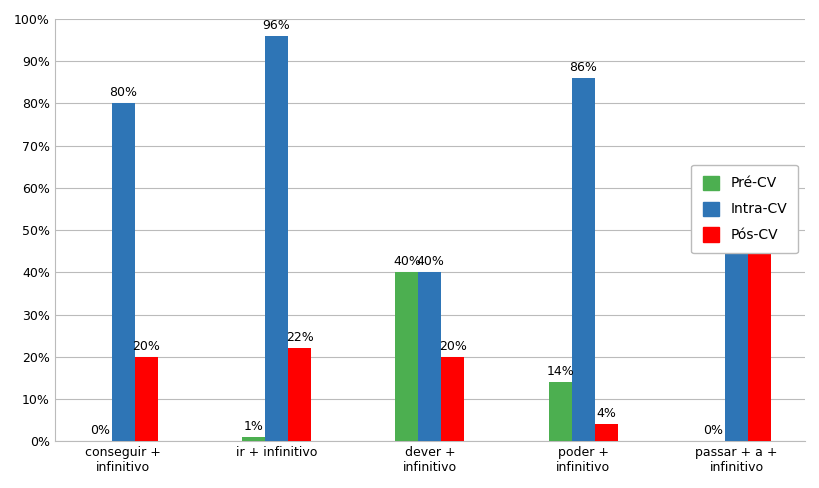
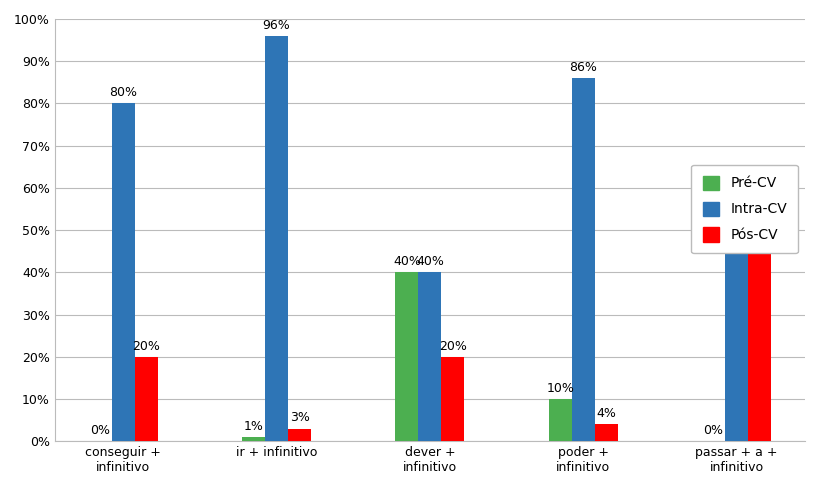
Pós-CV/ir + infinitivo: 22% -> 3%
Pré-CV/poder + infinitivo: 14% -> 10%
